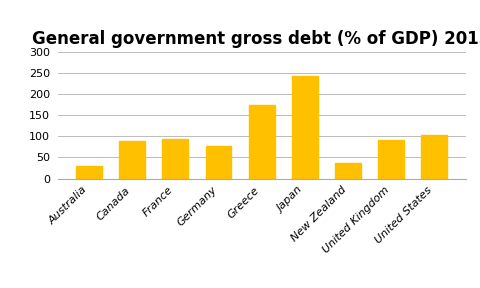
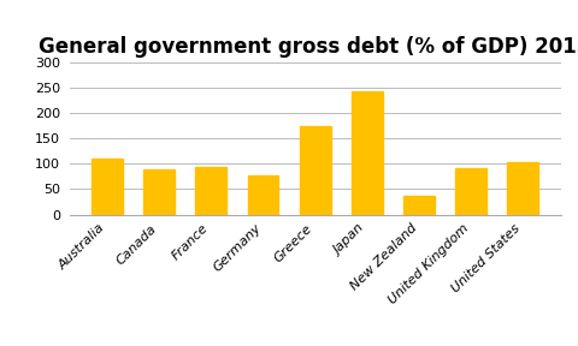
Australia: 30 -> 110
